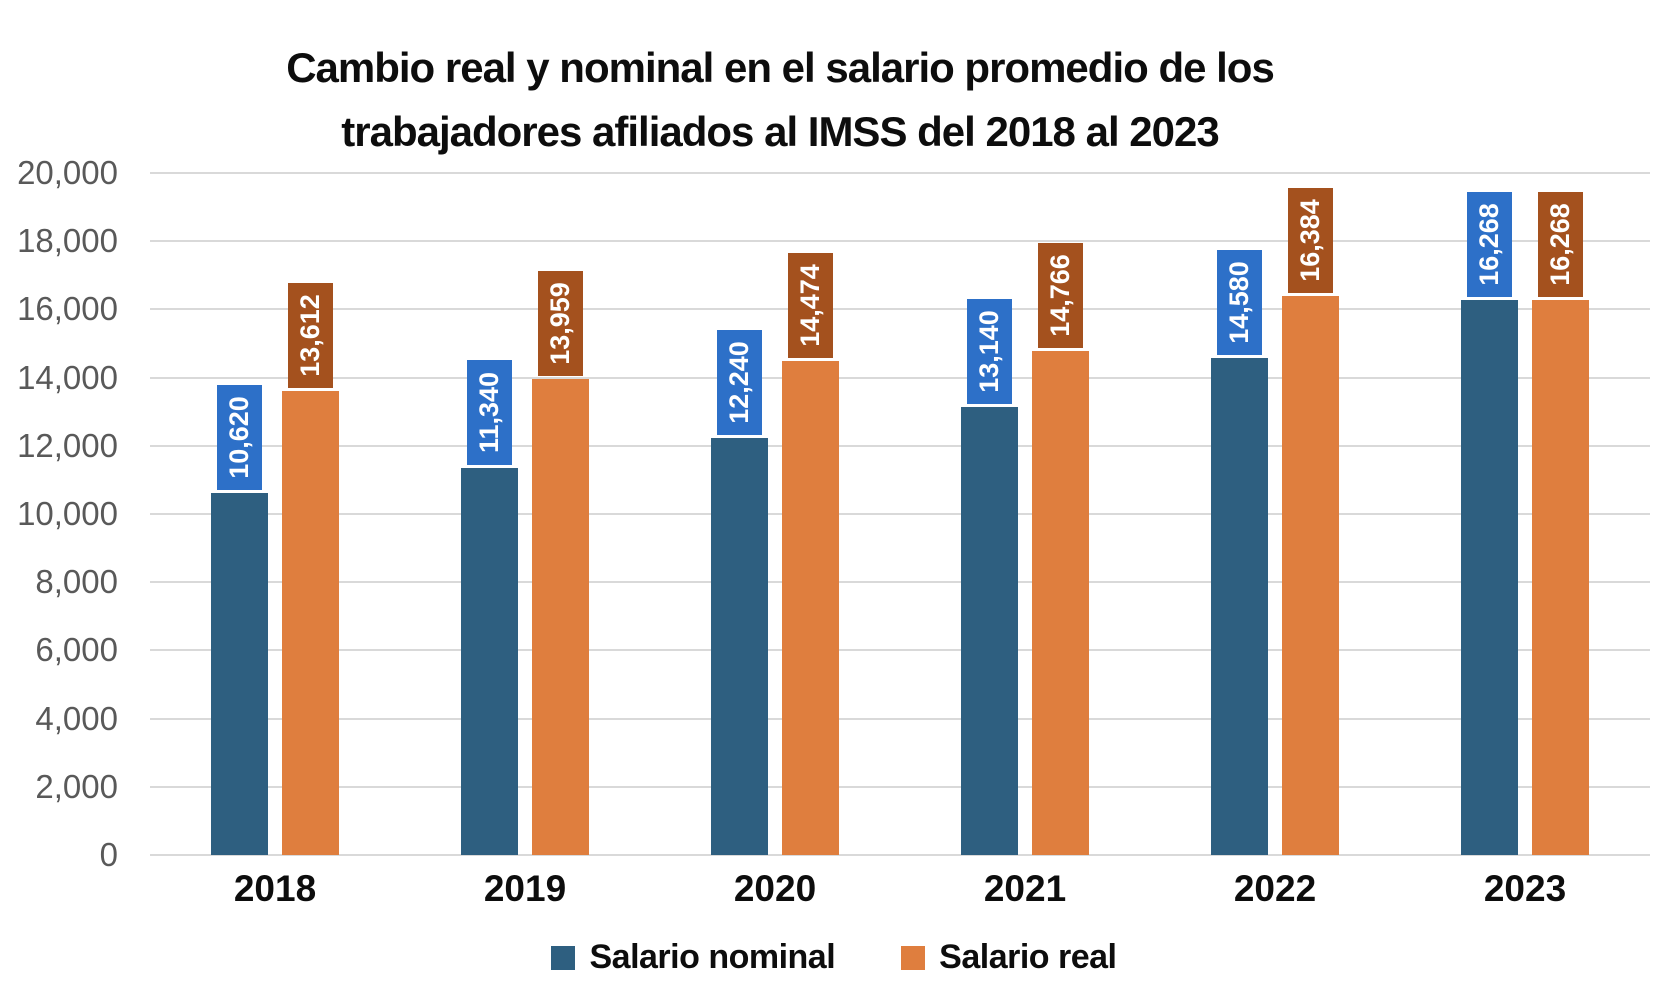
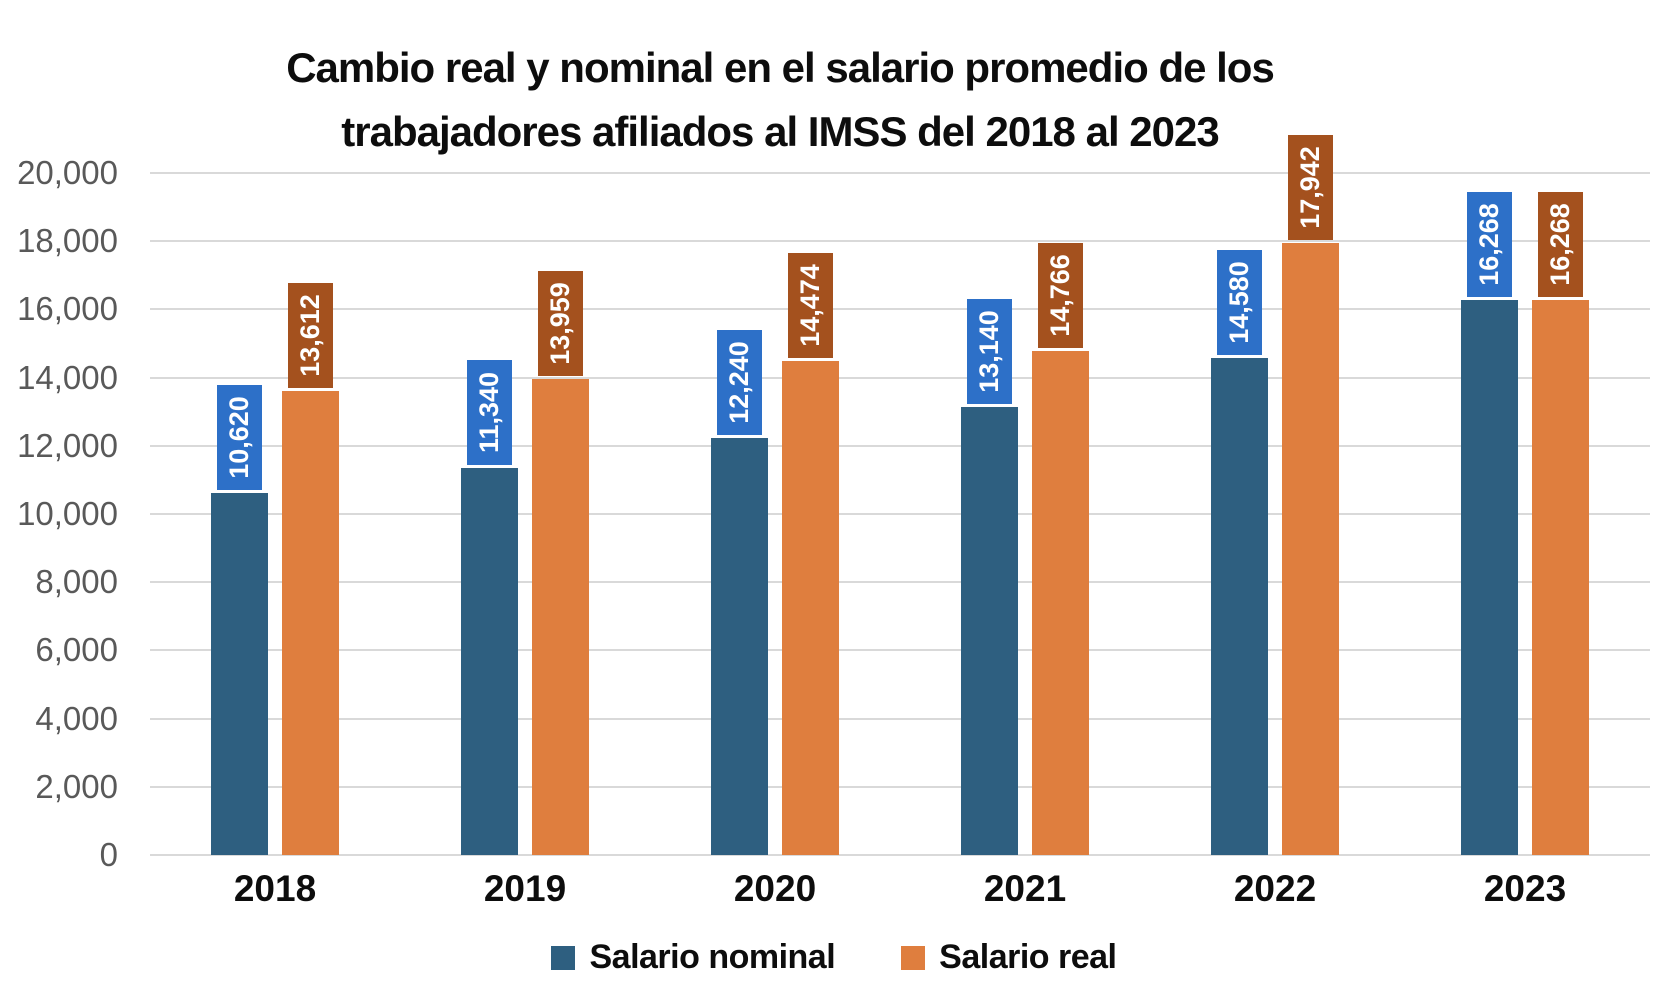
Salario real/2022: 16,384 -> 17,942
